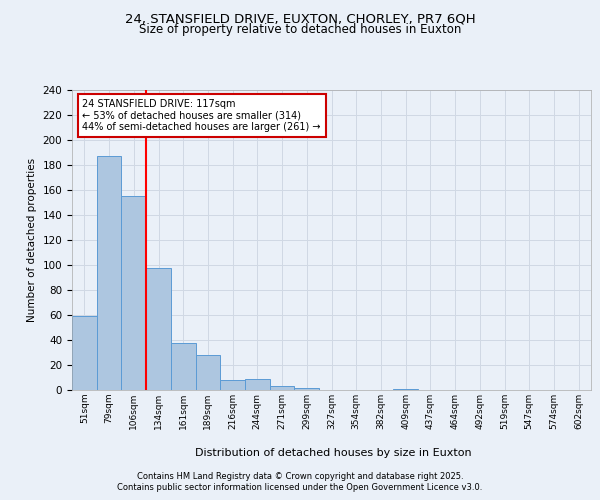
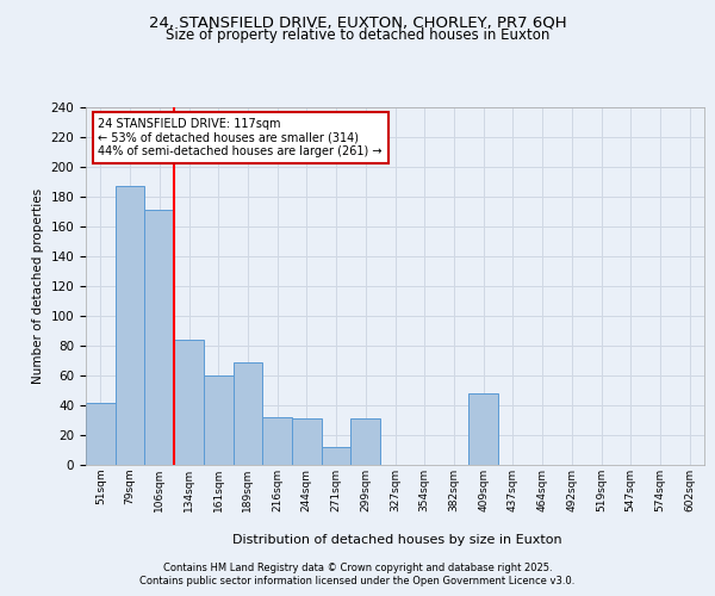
51sqm: 59 -> 42
106sqm: 155 -> 171
134sqm: 98 -> 84
161sqm: 38 -> 60
189sqm: 28 -> 69
216sqm: 8 -> 32
244sqm: 9 -> 31
271sqm: 3 -> 12
299sqm: 2 -> 31
409sqm: 1 -> 48
